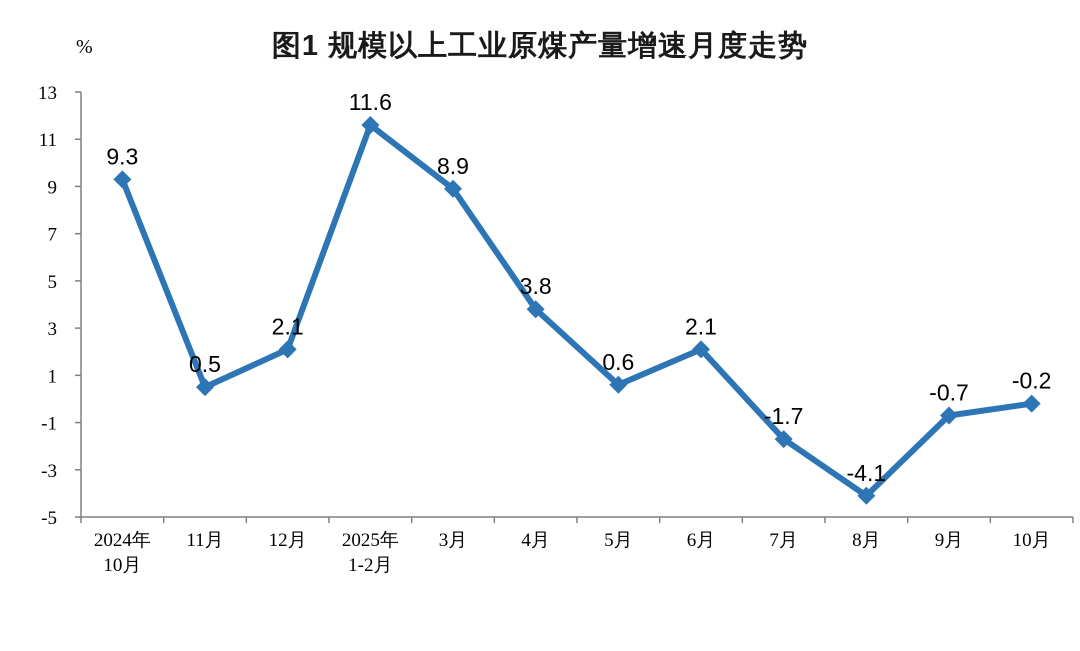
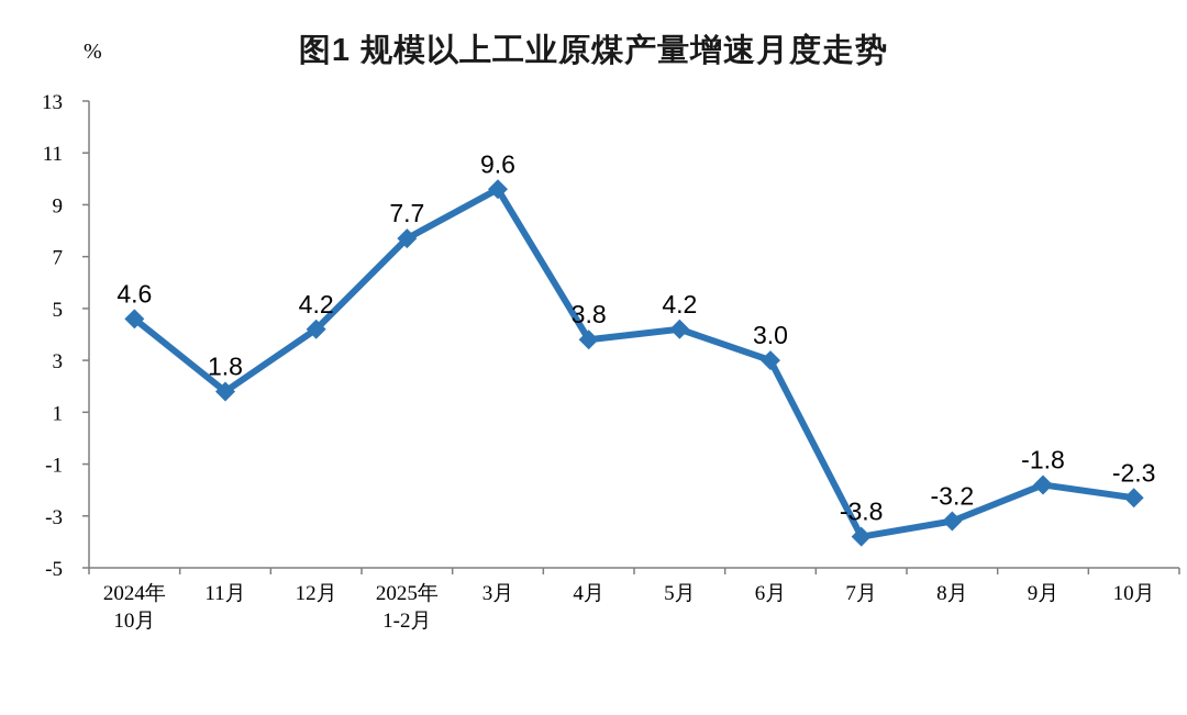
2024年 10月: 9.3 -> 4.6
11月: 0.5 -> 1.8
12月: 2.1 -> 4.2
2025年 1-2月: 11.6 -> 7.7
3月: 8.9 -> 9.6
5月: 0.6 -> 4.2
6月: 2.1 -> 3.0
7月: -1.7 -> -3.8
8月: -4.1 -> -3.2
9月: -0.7 -> -1.8
10月: -0.2 -> -2.3
